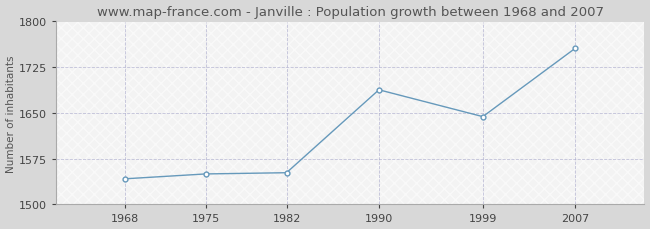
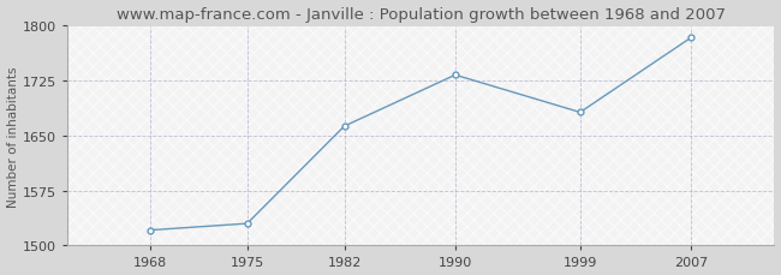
1968: 1542 -> 1521
1975: 1550 -> 1530
1982: 1552 -> 1663
1990: 1688 -> 1733
1999: 1644 -> 1682
2007: 1756 -> 1784
